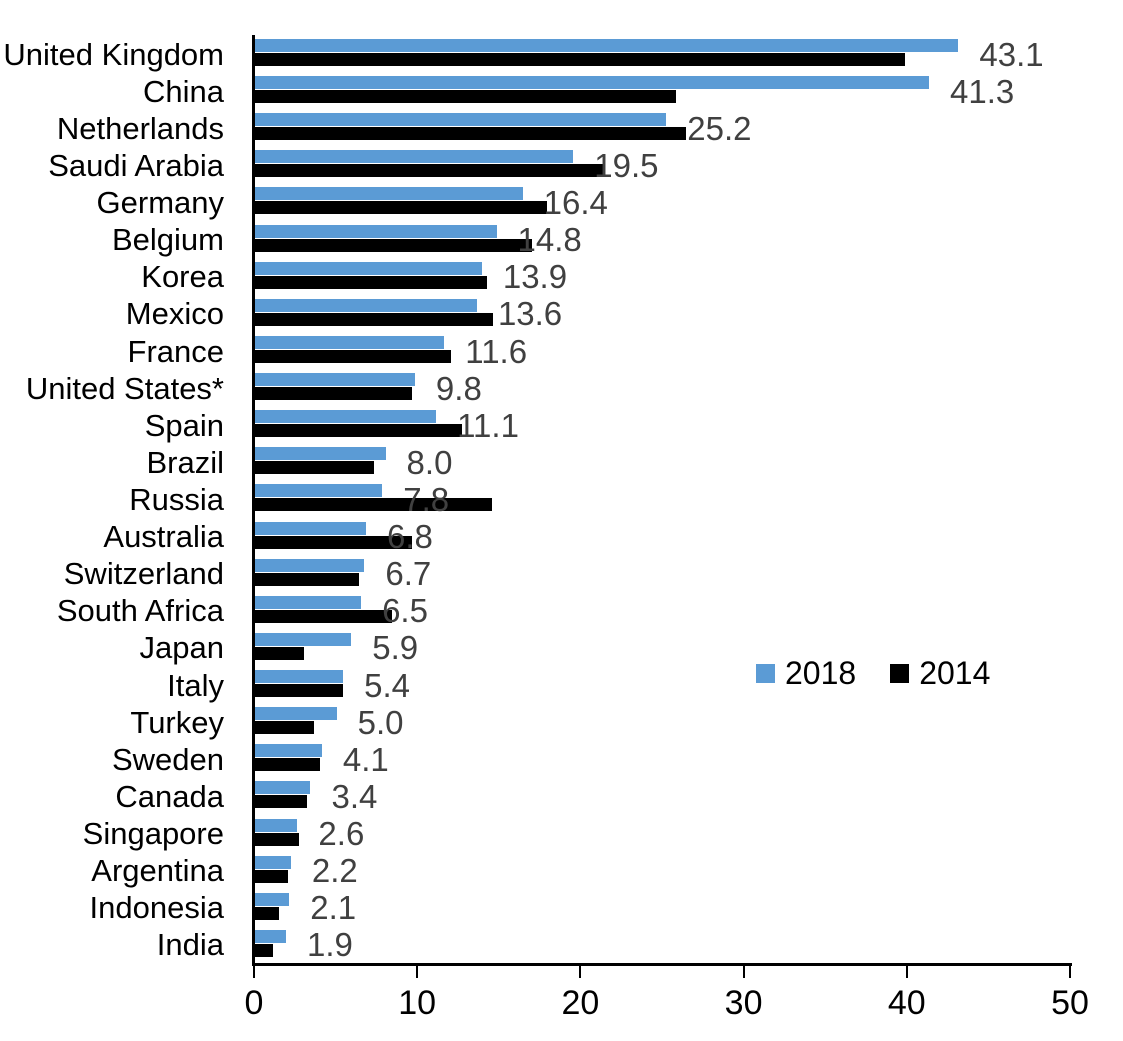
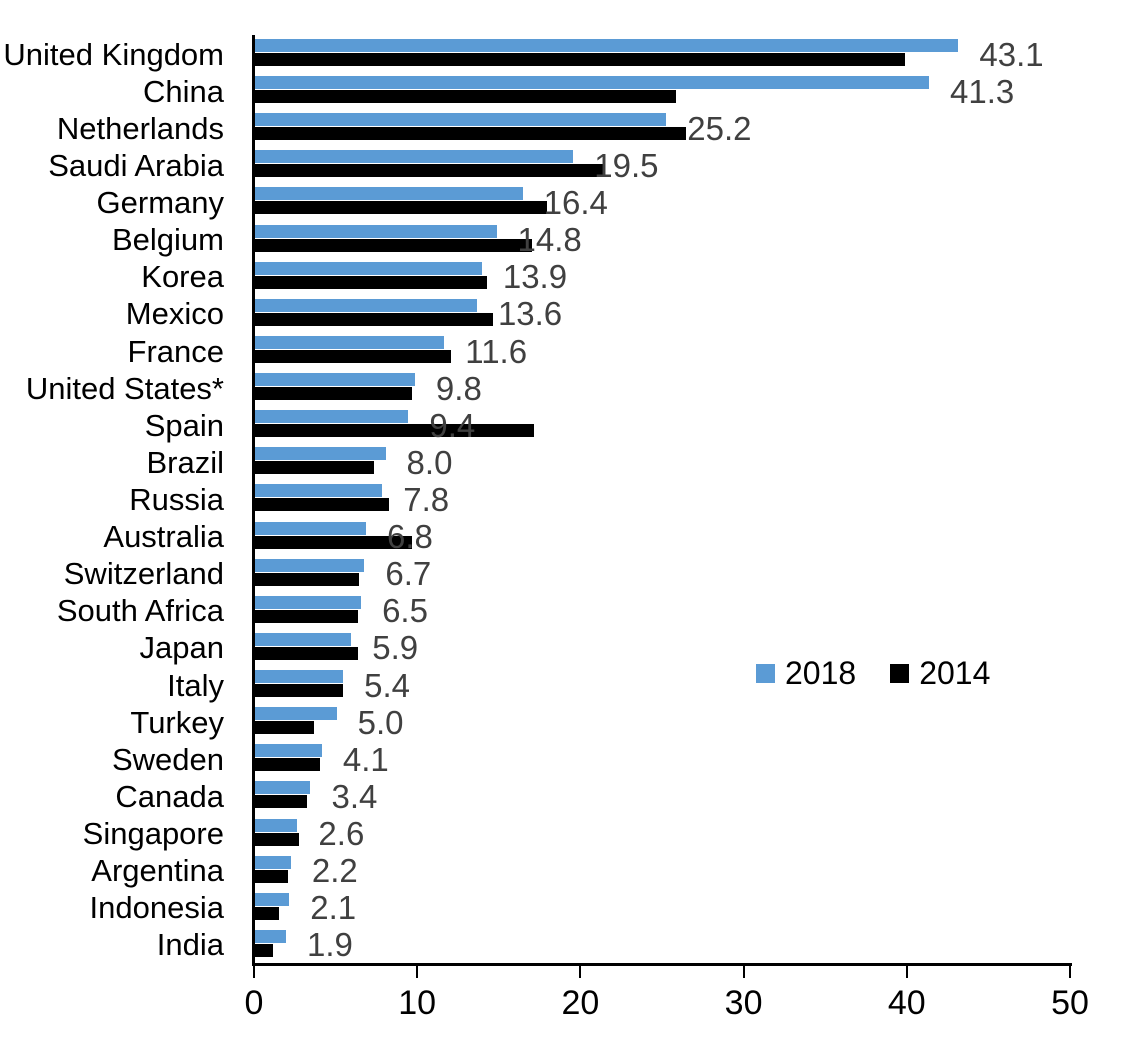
2018/Spain: 11.1 -> 9.4
2014/Spain: 12.7 -> 17.1
2014/Russia: 14.5 -> 8.2
2014/South Africa: 8.4 -> 6.3
2014/Japan: 3.0 -> 6.3
